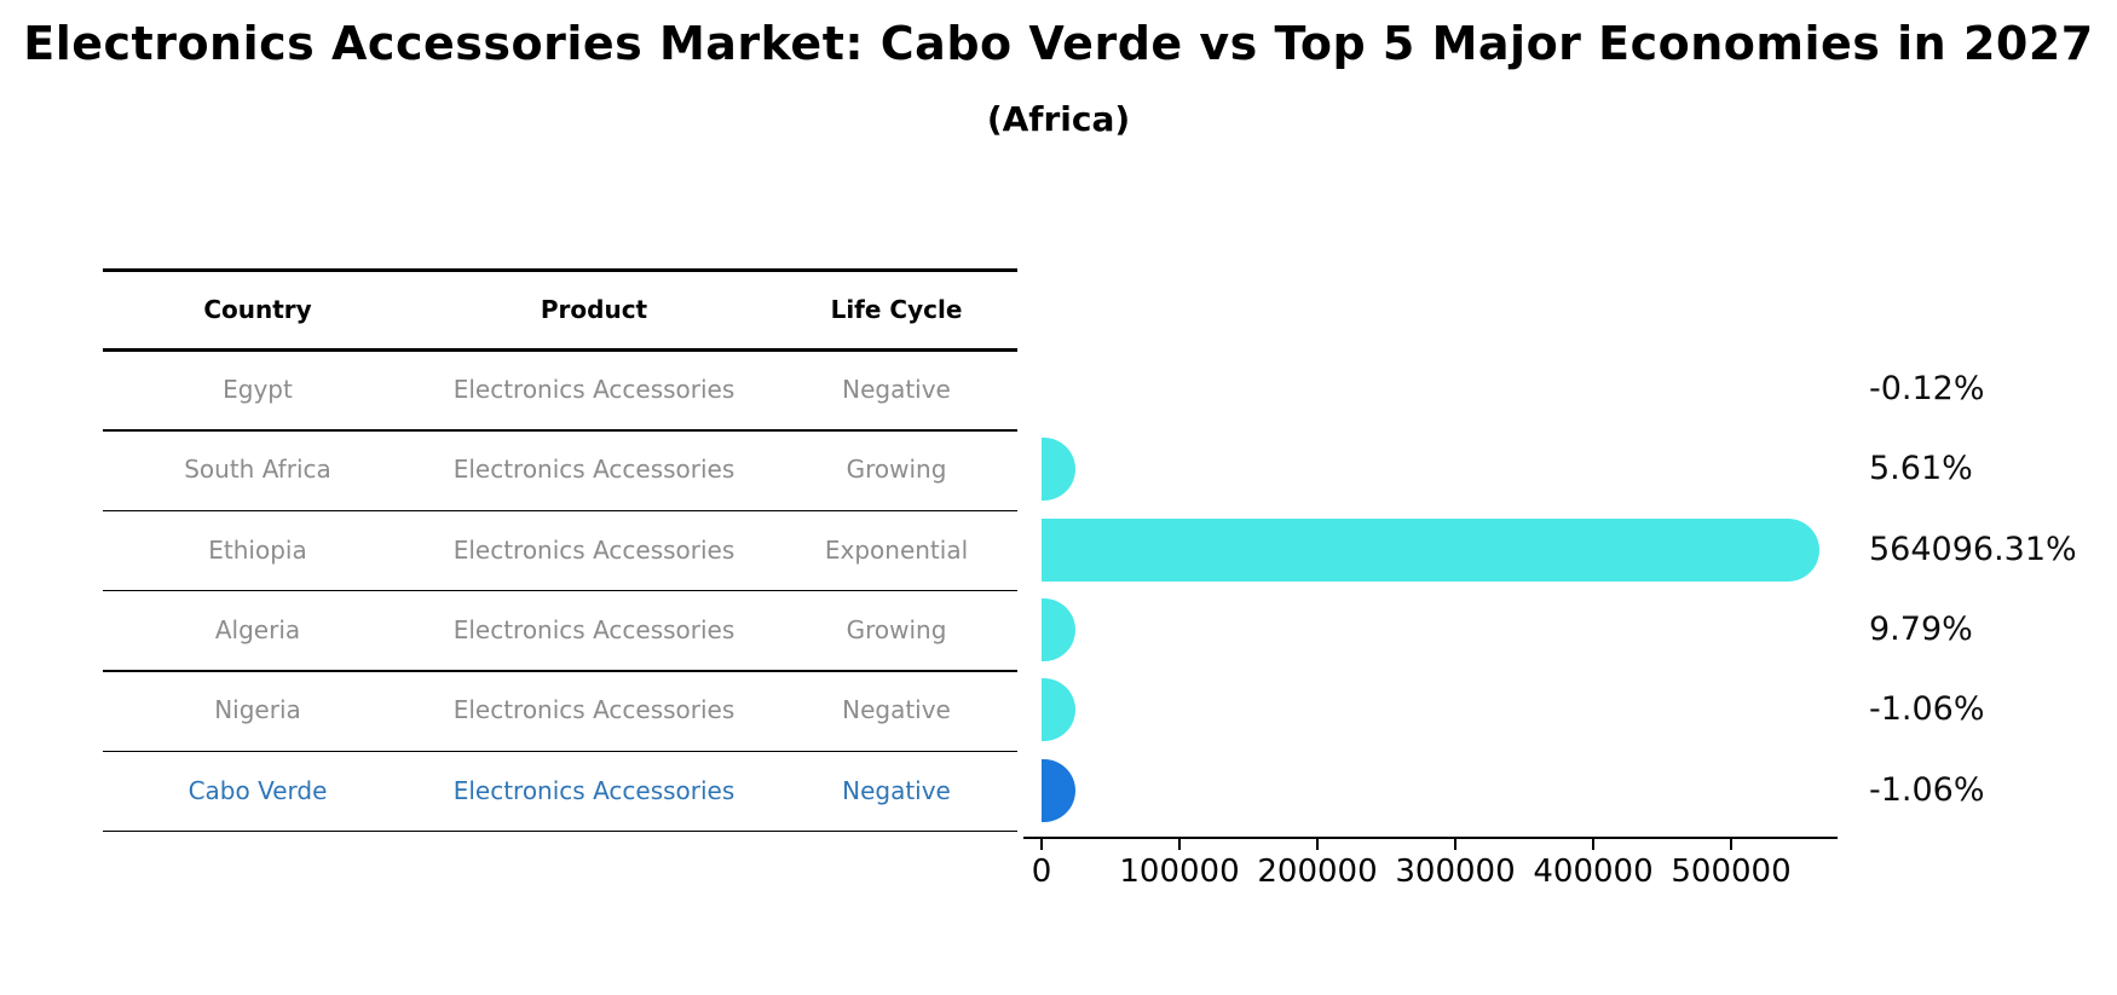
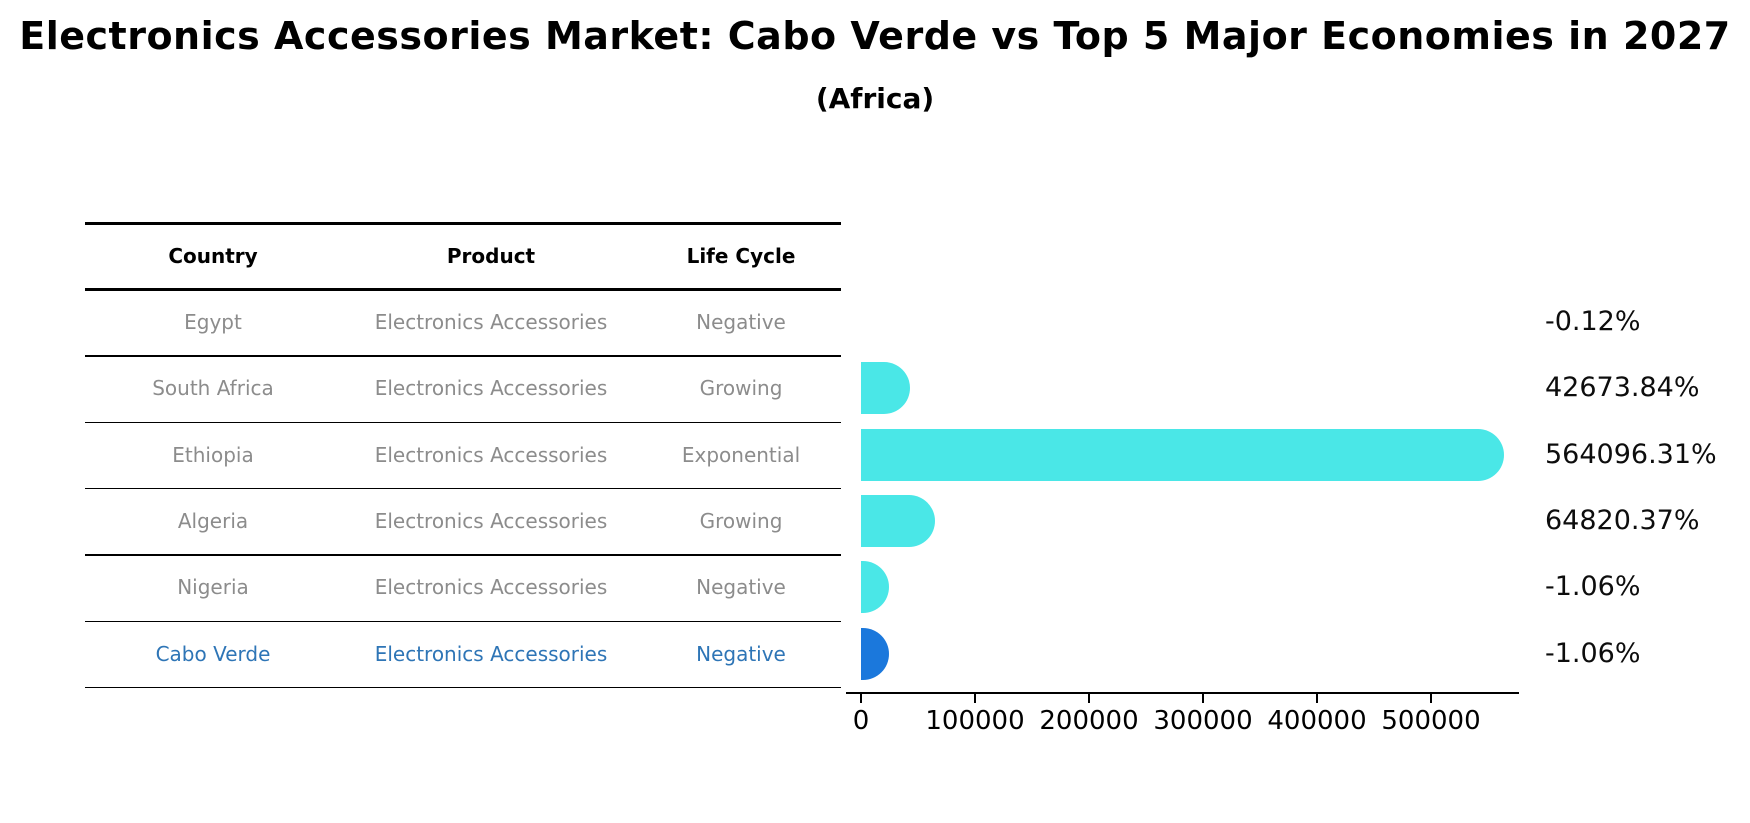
South Africa: 5.61% -> 42673.84%
Algeria: 9.79% -> 64820.37%
